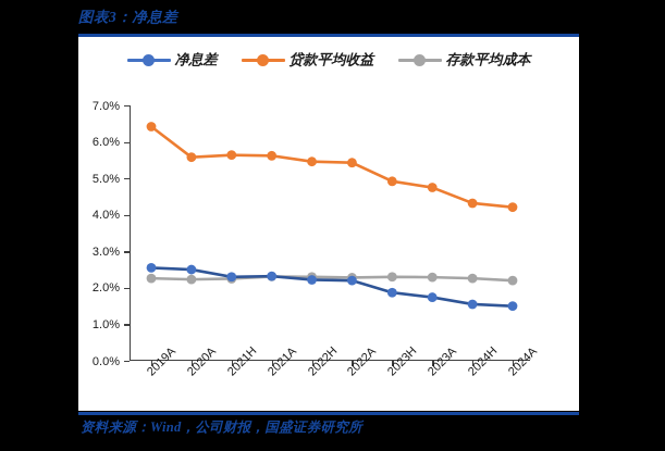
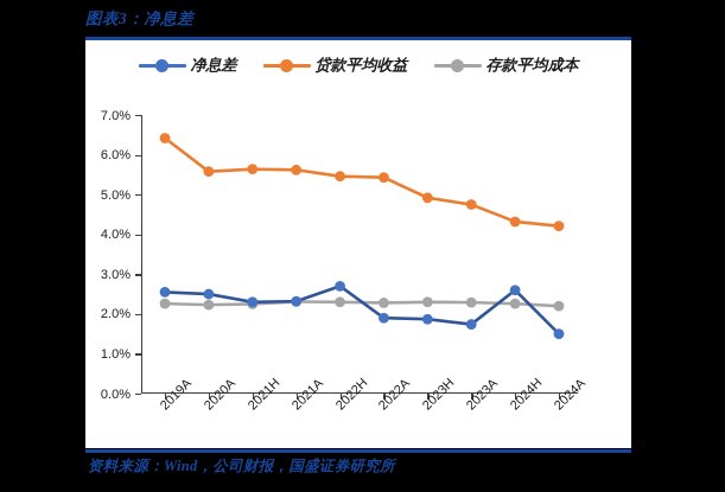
净息差/2022H: 2.2% -> 2.7%
净息差/2022A: 2.2% -> 1.9%
净息差/2024H: 1.6% -> 2.6%
